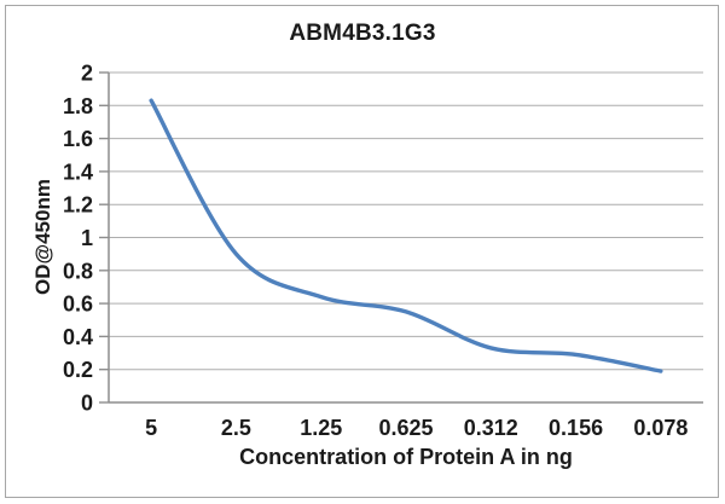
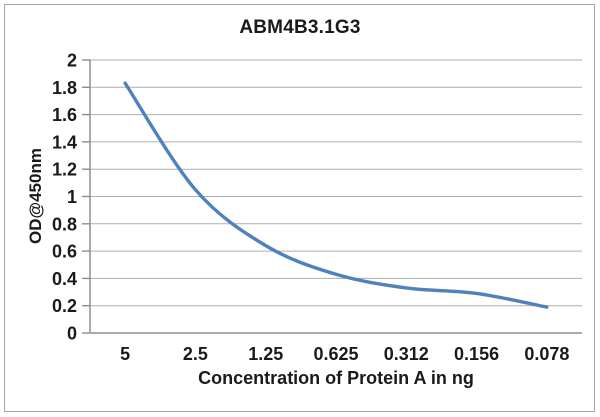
2.5: 0.90 -> 1.05
0.625: 0.55 -> 0.43
